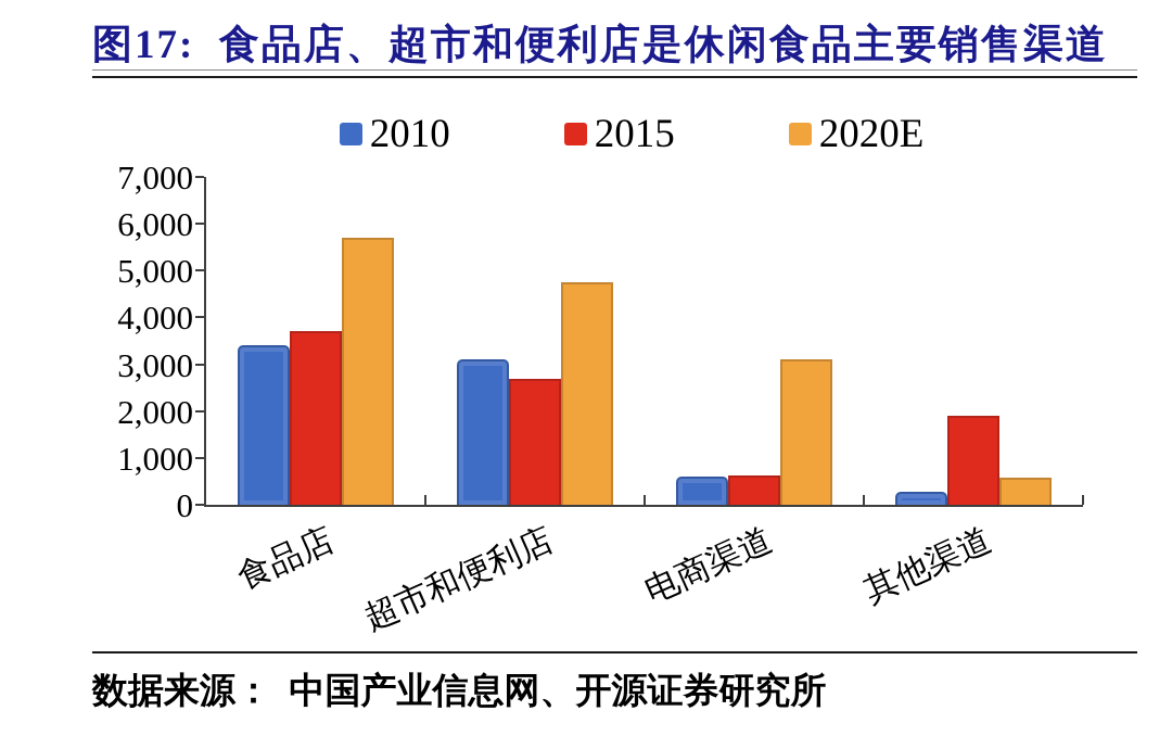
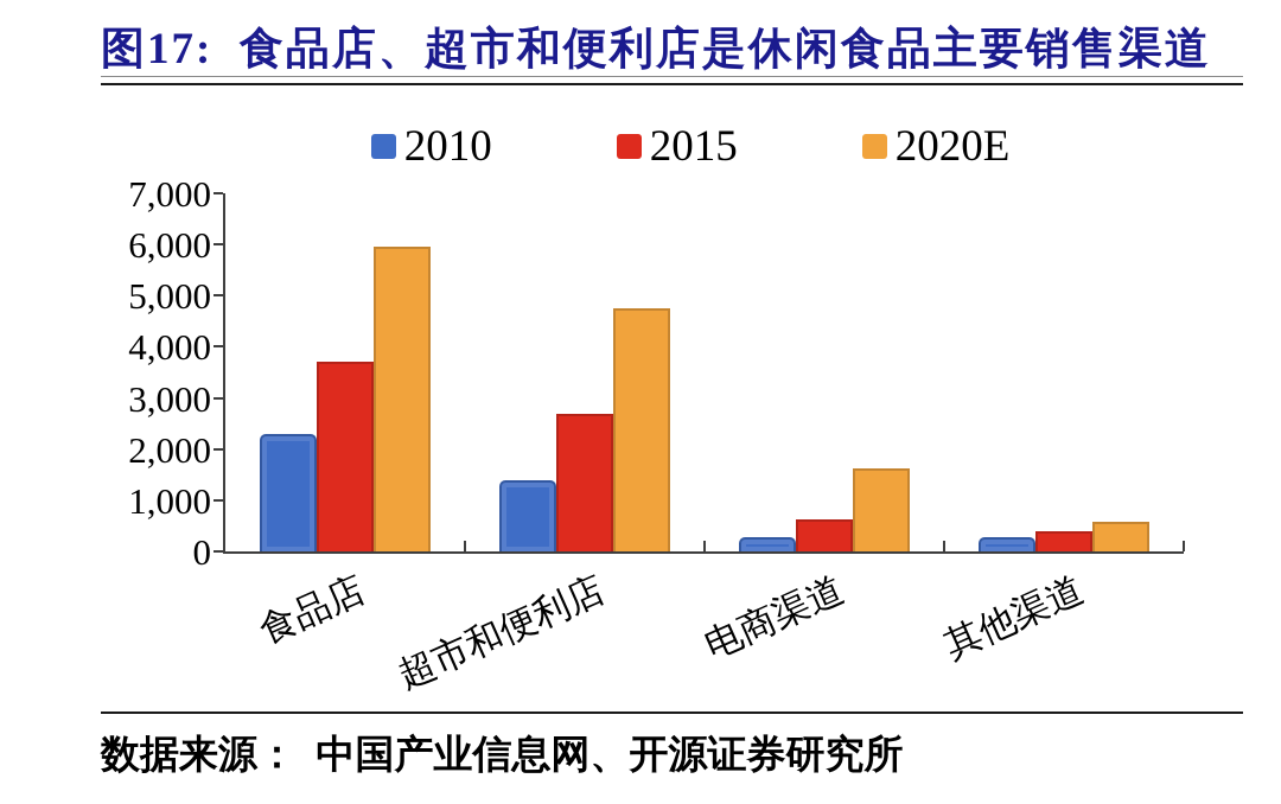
2010/食品店: 3400 -> 2300
2020E/食品店: 5700 -> 6000
2010/超市和便利店: 3100 -> 1400
2010/电商渠道: 600 -> 300
2020E/电商渠道: 3100 -> 1600
2015/其他渠道: 1900 -> 400
